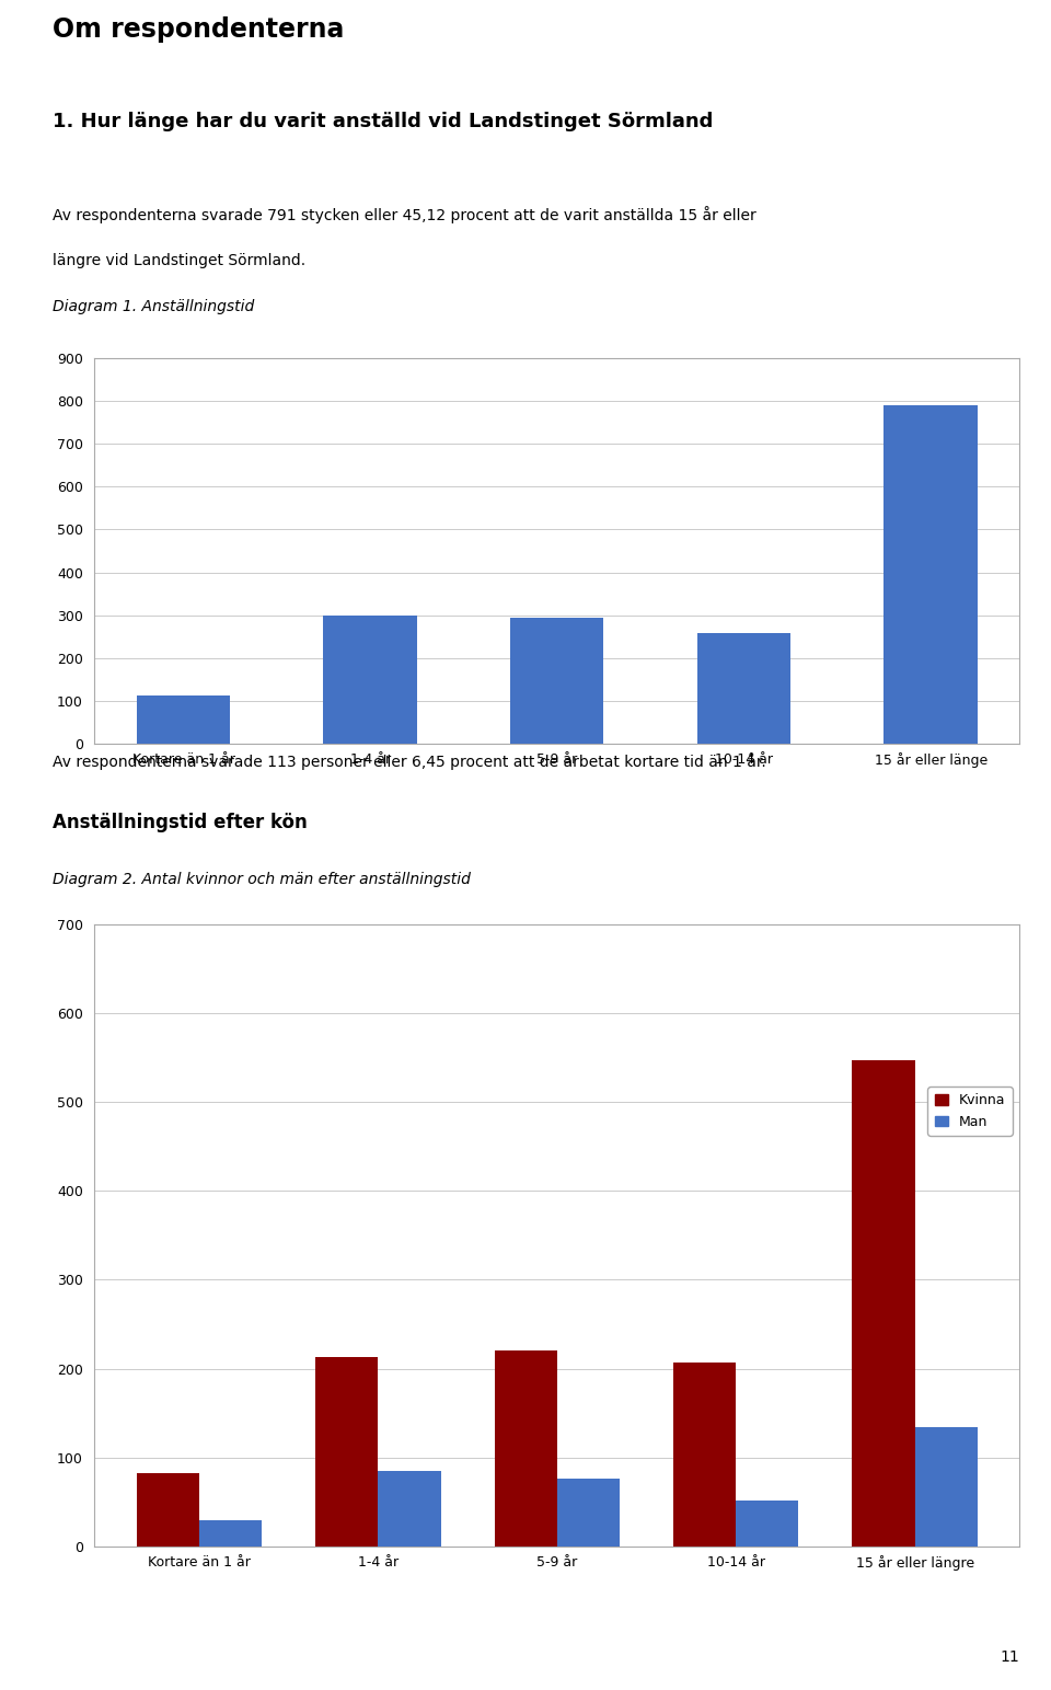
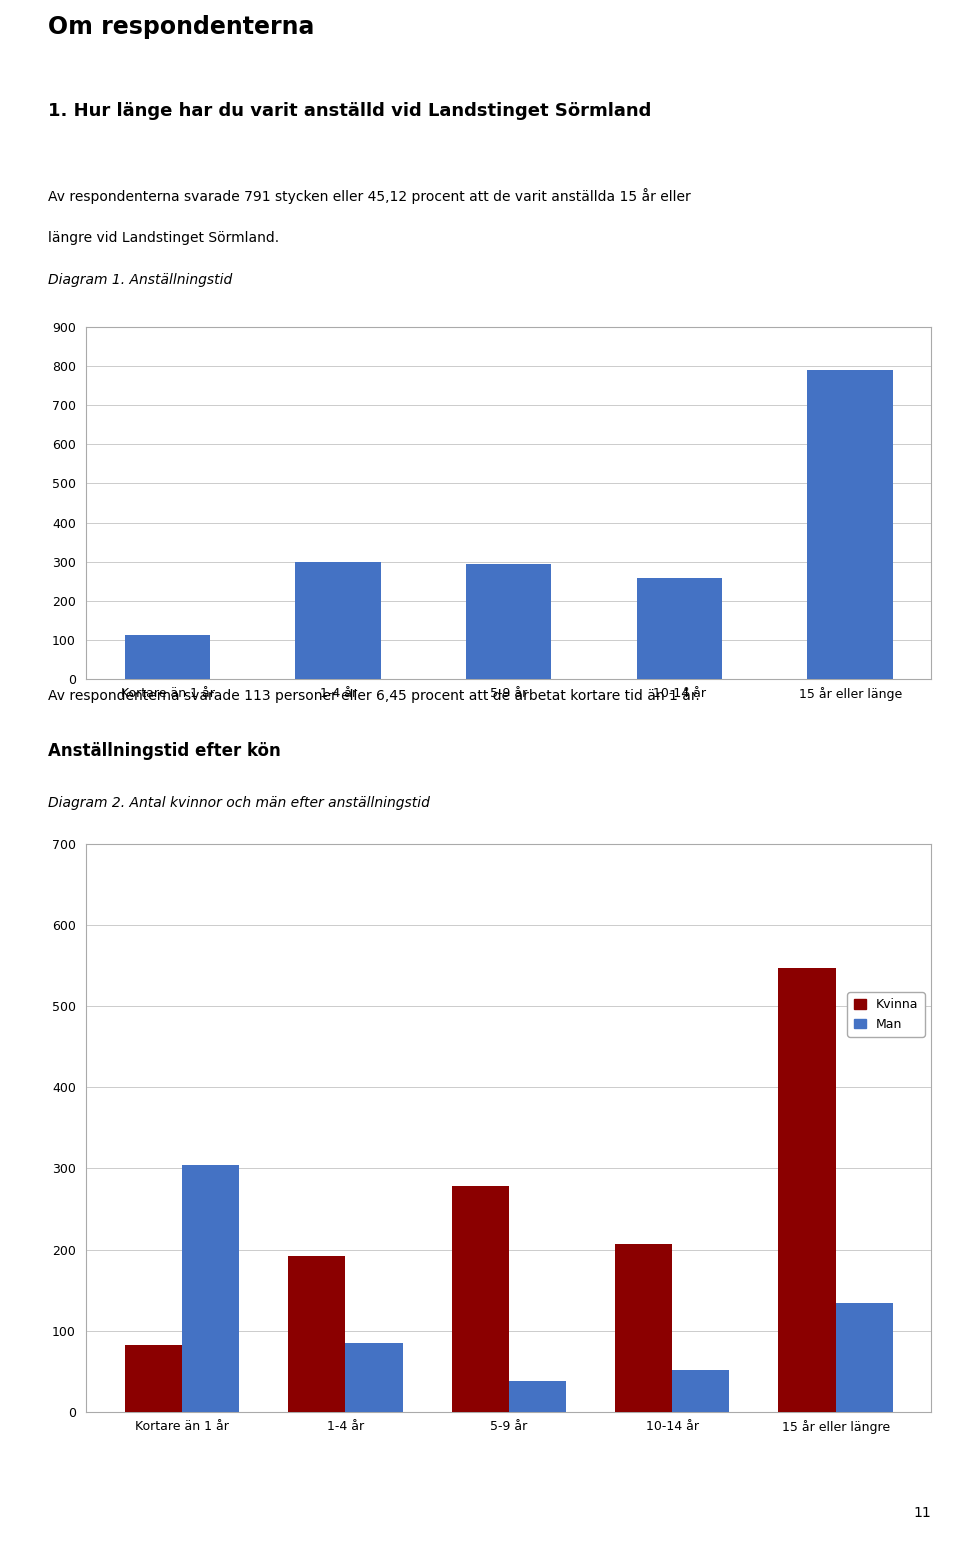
Man/Kortare än 1 år: 30 -> 304
Kvinna/1-4 år: 213 -> 192
Kvinna/5-9 år: 220 -> 278
Man/5-9 år: 76 -> 38
